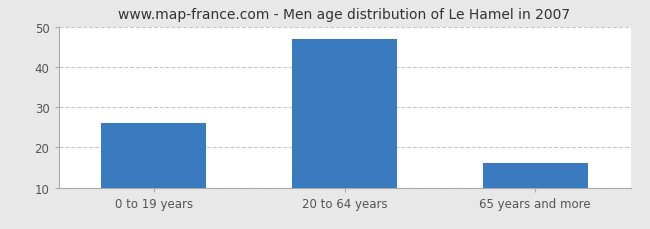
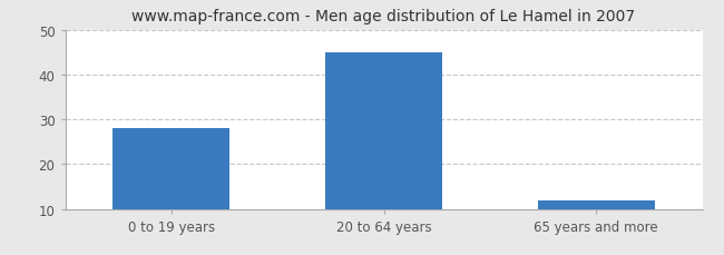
0 to 19 years: 26 -> 28
20 to 64 years: 47 -> 45
65 years and more: 16 -> 12
